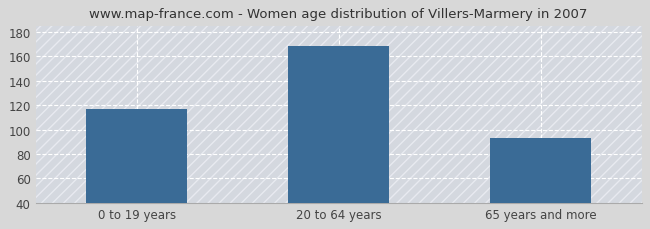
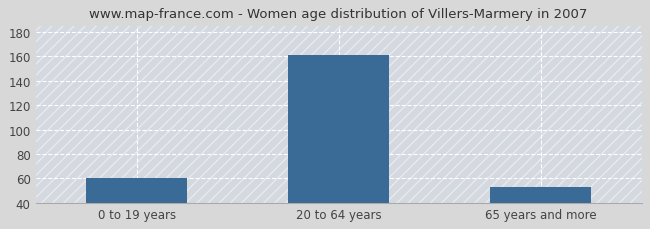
0 to 19 years: 117 -> 60
20 to 64 years: 168 -> 161
65 years and more: 93 -> 53
